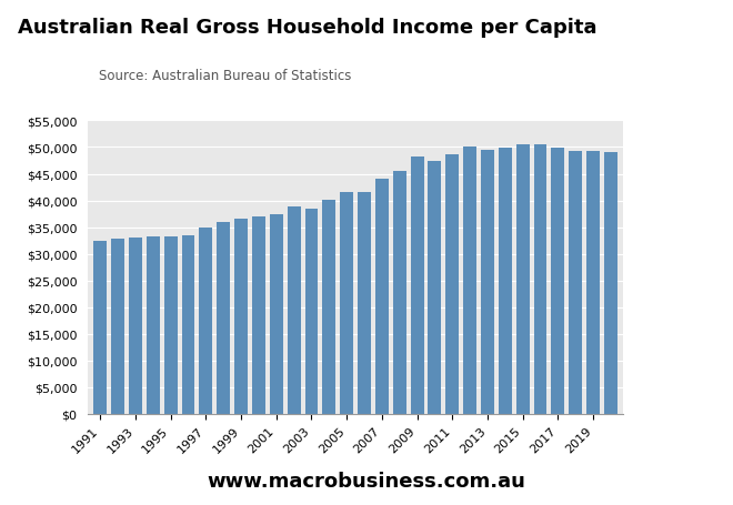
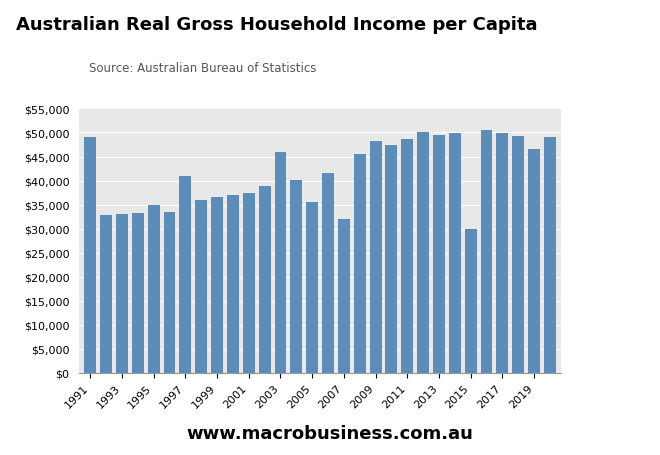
1991: $32,500 -> $49,000
1995: $33,300 -> $35,000
1997: $35,000 -> $41,000
2003: $38,500 -> $46,000
2005: $41,500 -> $35,500
2007: $44,000 -> $32,000
2015: $50,500 -> $30,000
2019: $49,300 -> $46,500
